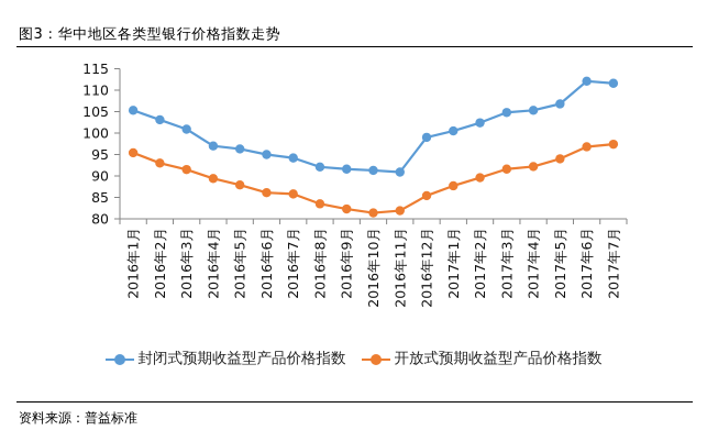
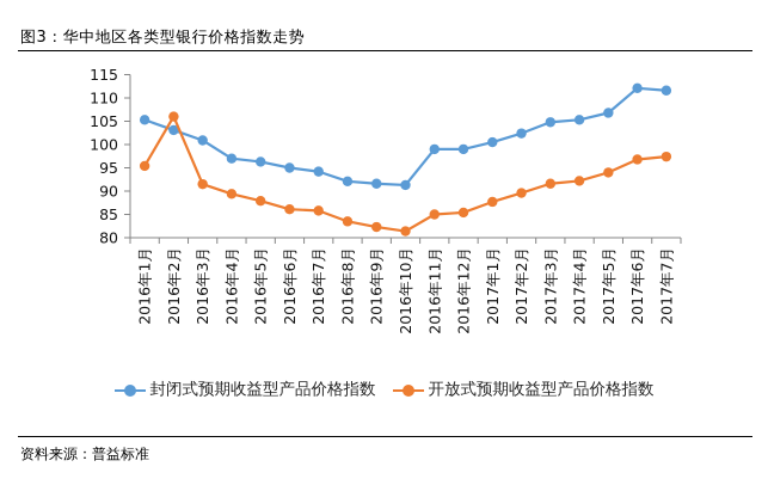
开放式预期收益型产品价格指数/2016年2月: 93 -> 106
封闭式预期收益型产品价格指数/2016年11月: 91 -> 99
开放式预期收益型产品价格指数/2016年11月: 82 -> 85
